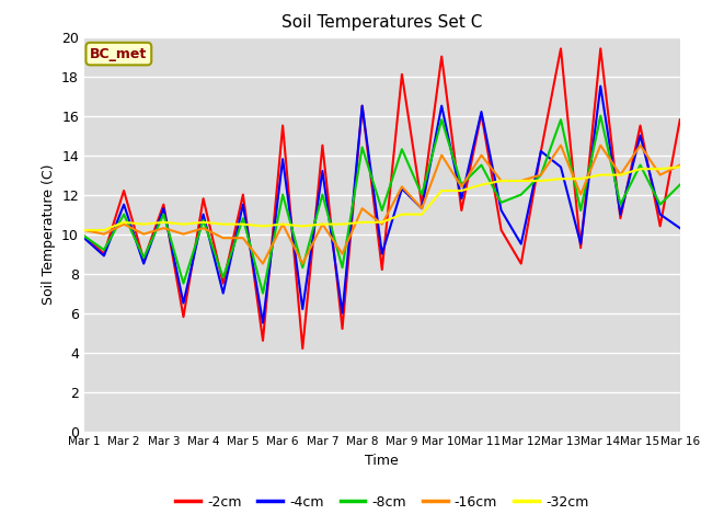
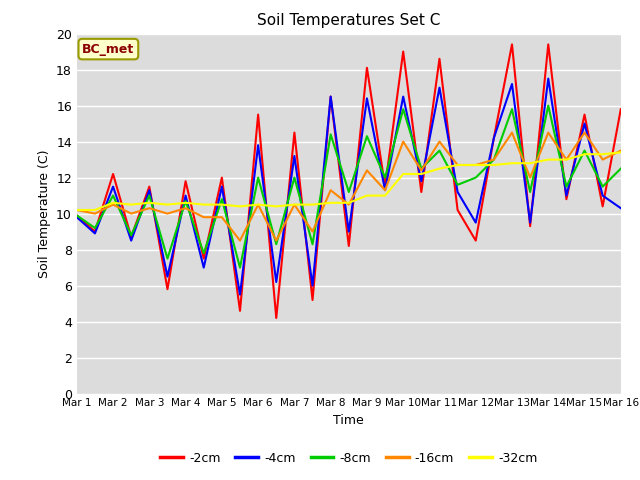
-4cm/Mar 9: 12.3 -> 16.4
-2cm/Mar 11: 16.1 -> 18.6
-4cm/Mar 11: 16.2 -> 17.0
-4cm/Mar 13: 13.4 -> 17.2
